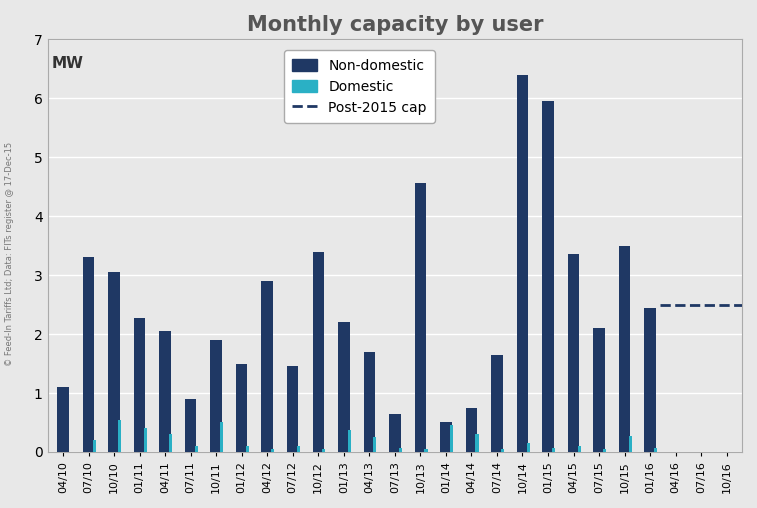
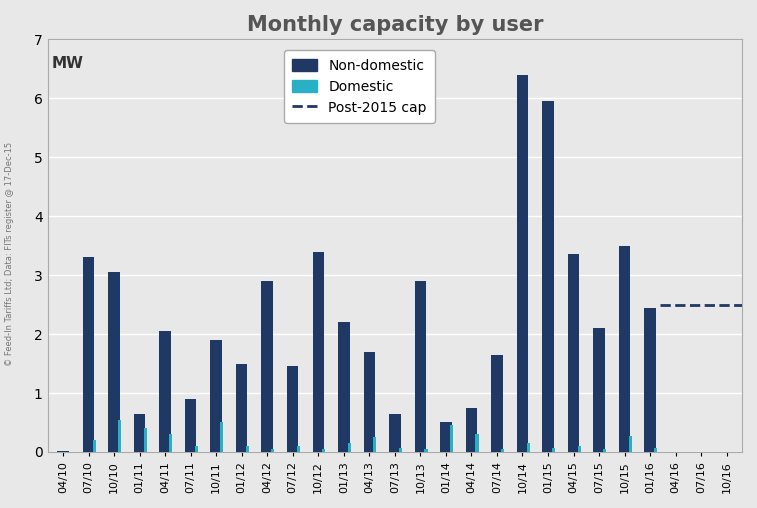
Non-domestic/04/10: 1.10 -> 0.02
Non-domestic/01/11: 2.28 -> 0.65
Domestic/01/13: 0.38 -> 0.15
Non-domestic/10/13: 4.56 -> 2.90
